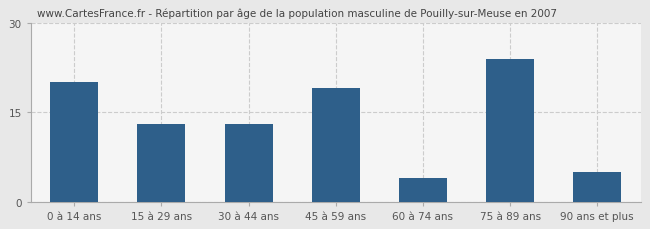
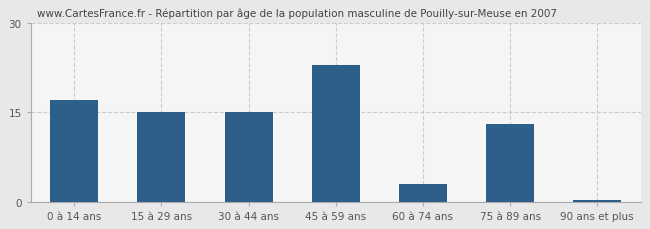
0 à 14 ans: 20.0 -> 17.0
15 à 29 ans: 13.0 -> 15.0
30 à 44 ans: 13.0 -> 15.0
45 à 59 ans: 19.0 -> 23.0
60 à 74 ans: 4.0 -> 3.0
75 à 89 ans: 24.0 -> 13.0
90 ans et plus: 5.0 -> 0.2
